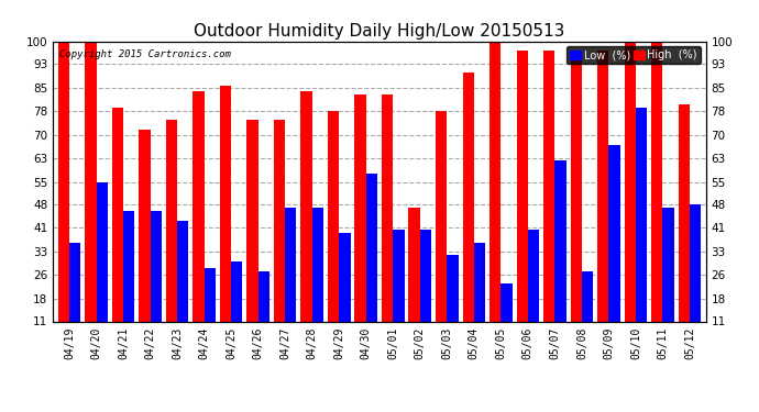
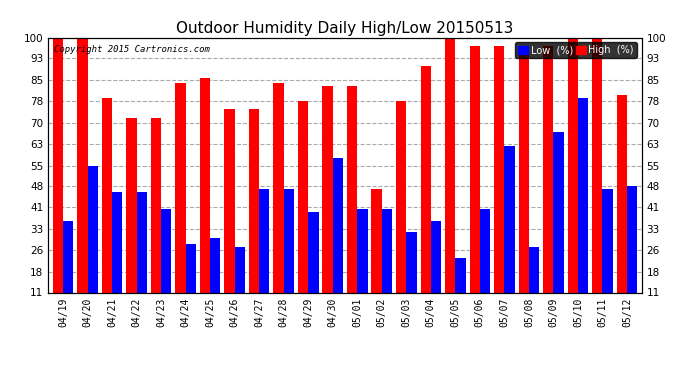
High (%)/04/23: 75 -> 72
Low (%)/04/23: 43 -> 40
